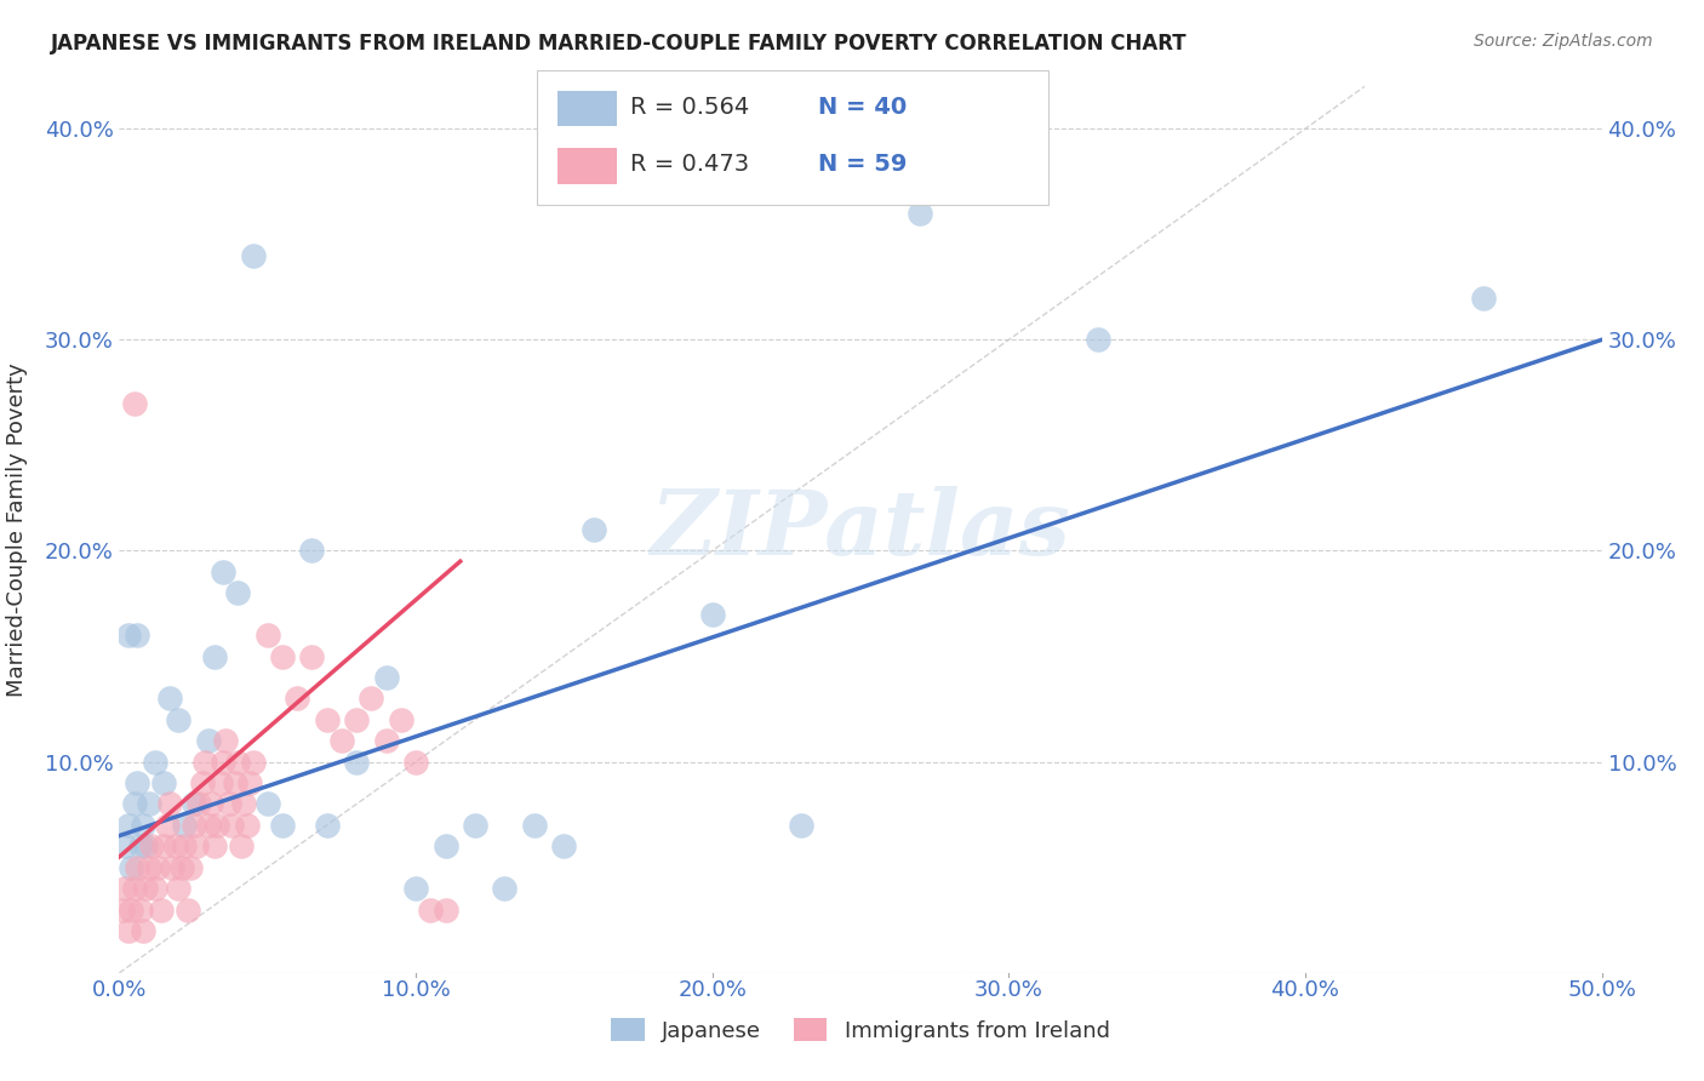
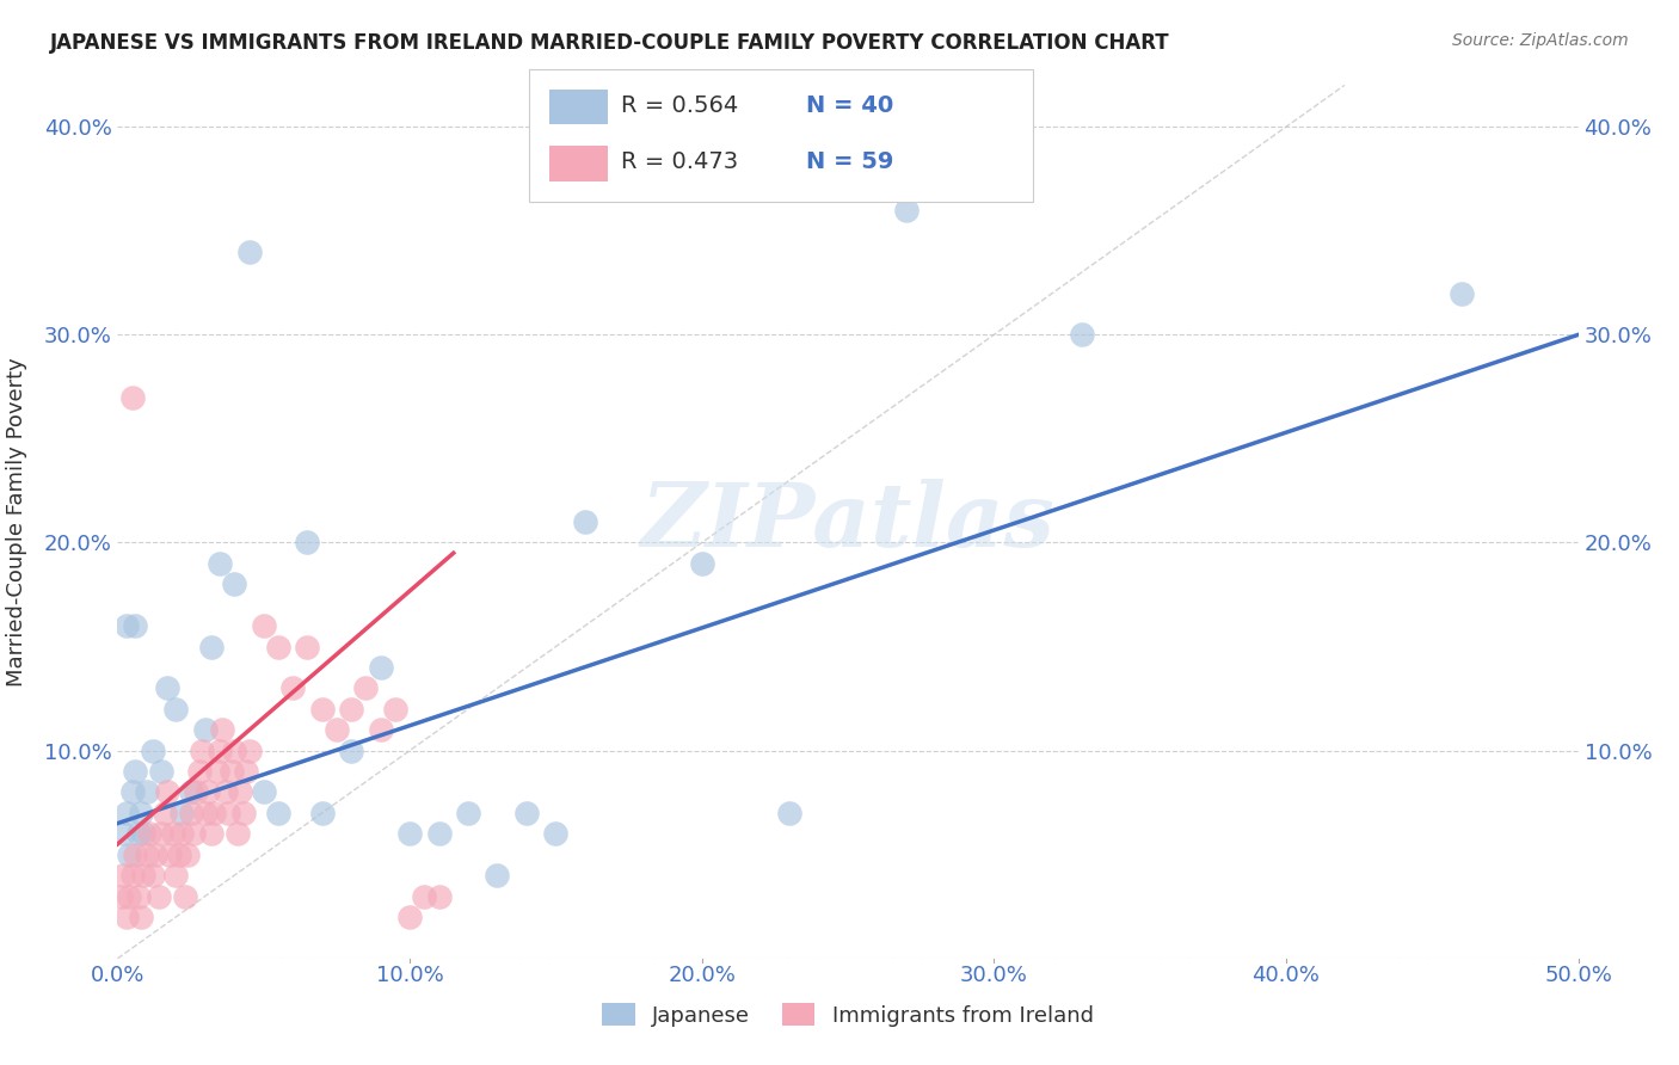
Japanese/10.0%: 4% -> 6%
Immigrants from Ireland/10.0%: 10% -> 2%
Japanese/20.0%: 17% -> 19%
